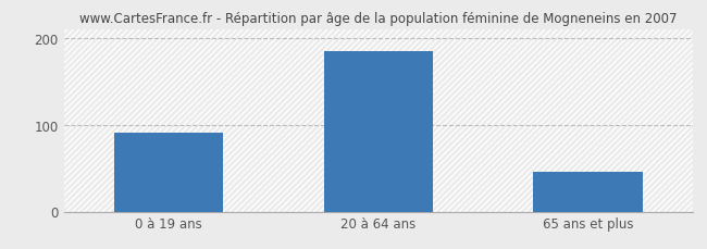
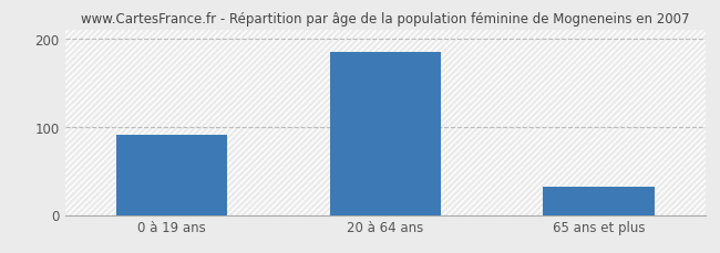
65 ans et plus: 46 -> 32
